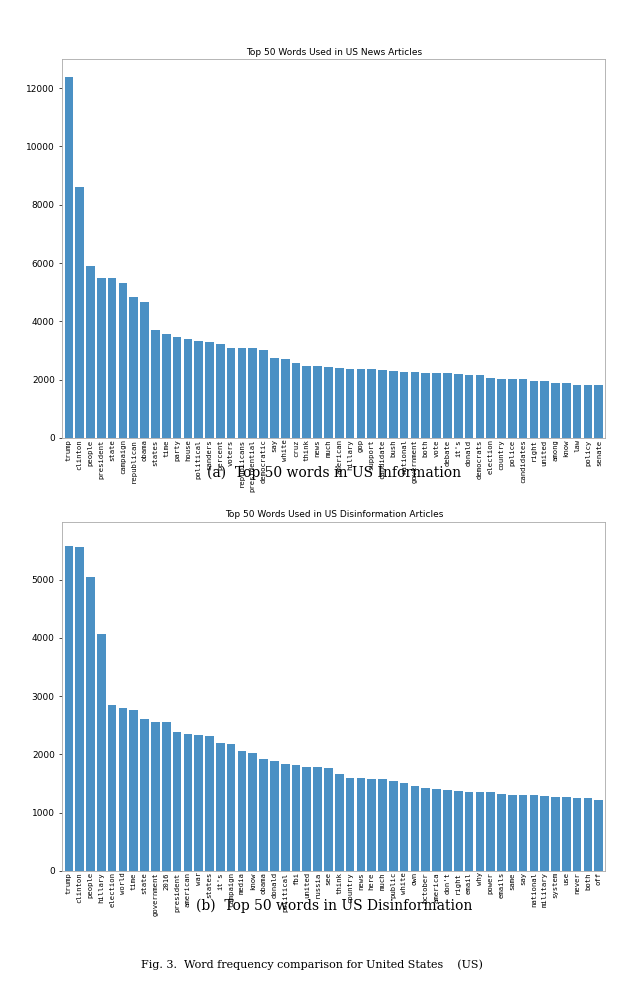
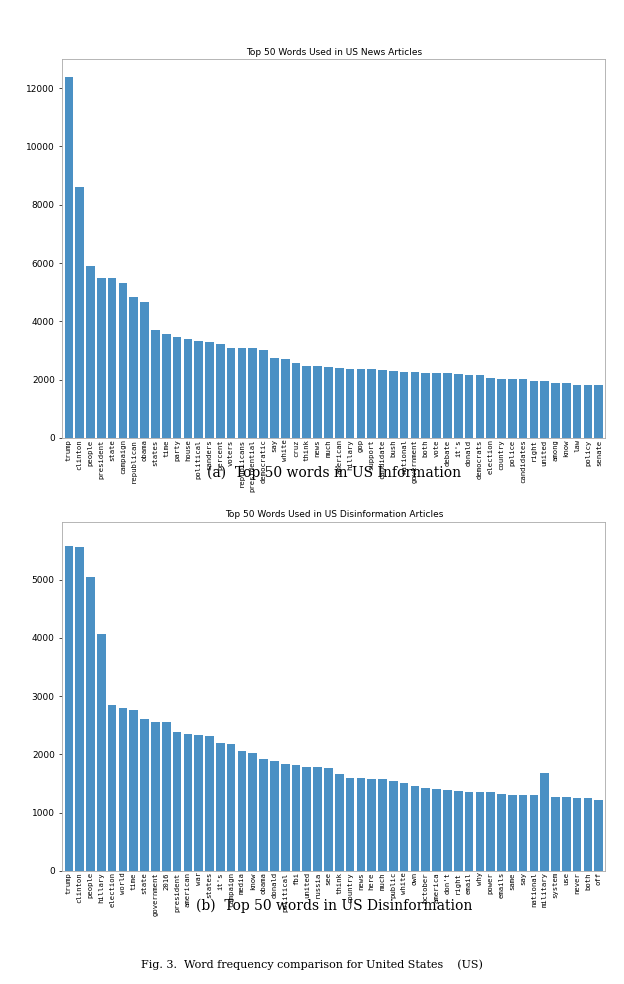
Top 50 Words Used in US Disinformation Articles/military: 1280 -> 1680
